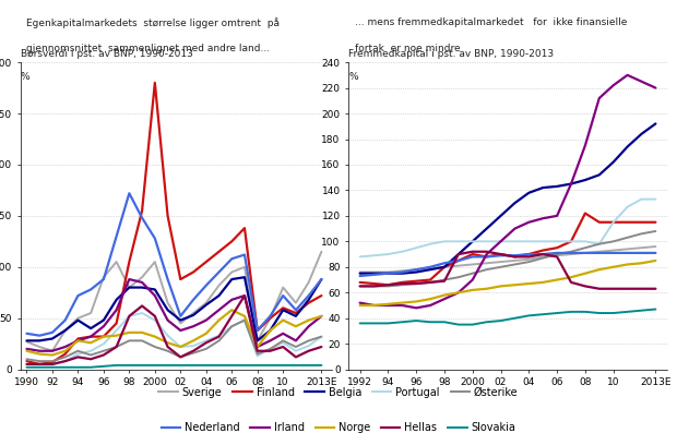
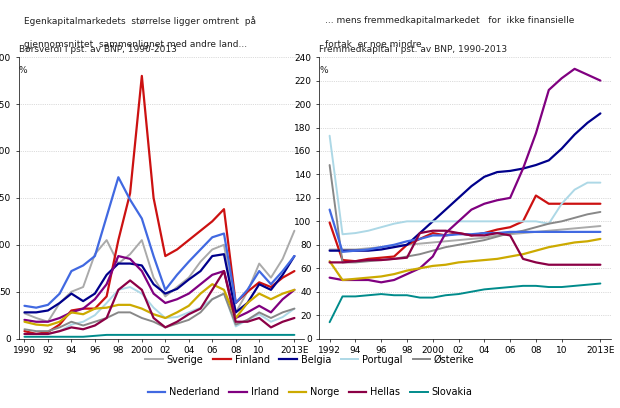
Finland/1992: 68 -> 99
Portugal/1992: 88 -> 173
Østerike/1992: 65 -> 148
Nederland/1992: 73 -> 110
Norge/1992: 50 -> 66
Slovakia/1992: 36 -> 14
